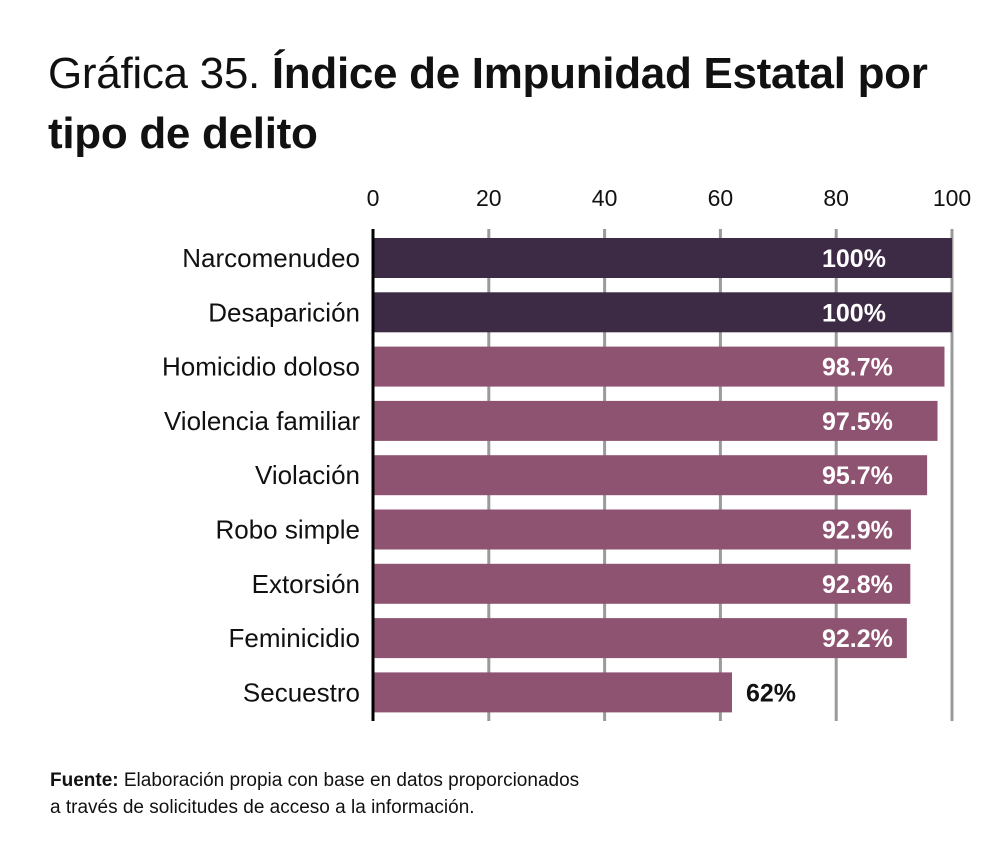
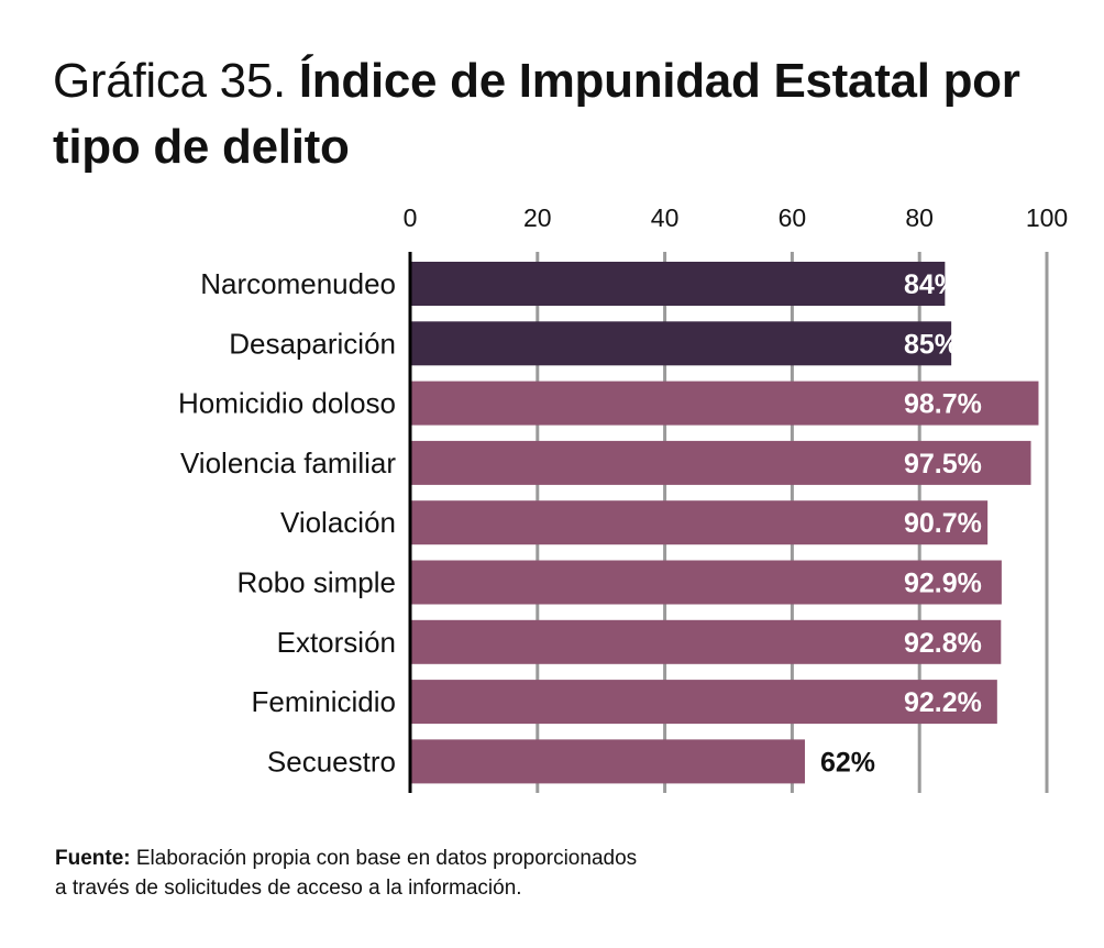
Narcomenudeo: 100% -> 84%
Desaparición: 100% -> 85%
Violación: 95.7% -> 90.7%
